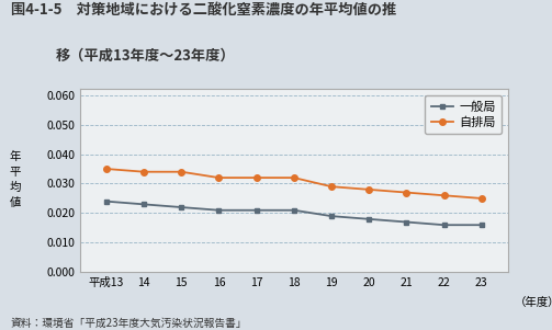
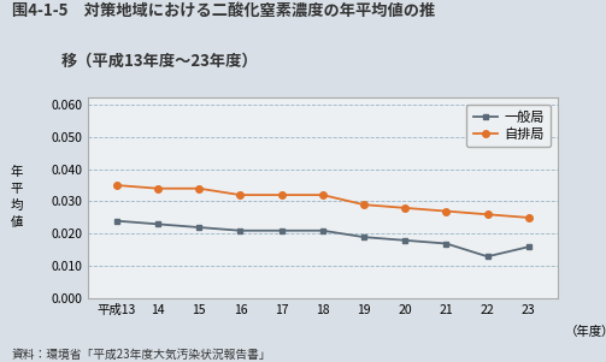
一般局/22: 0.016 -> 0.013
